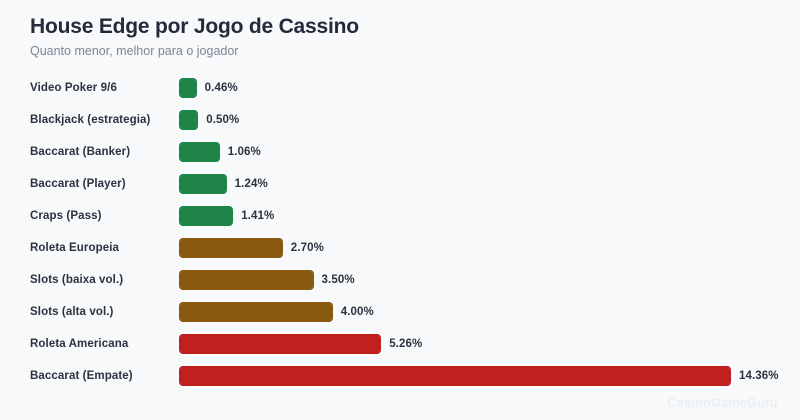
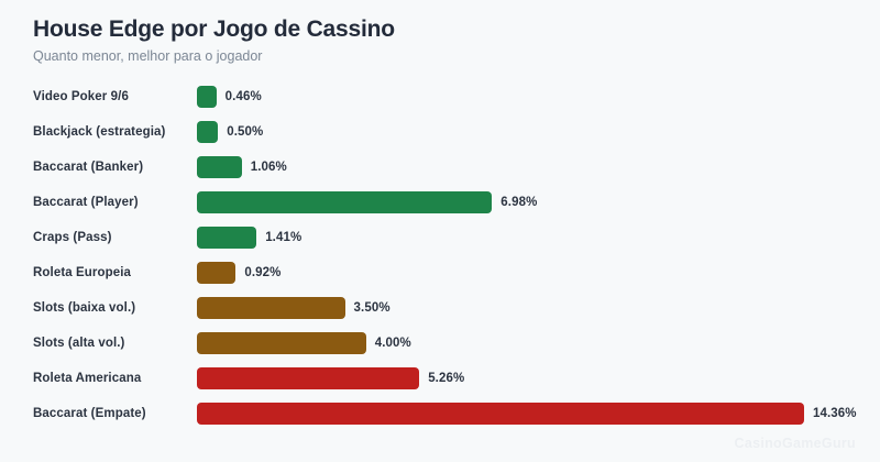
Baccarat (Player): 1.24% -> 6.98%
Roleta Europeia: 2.70% -> 0.92%
